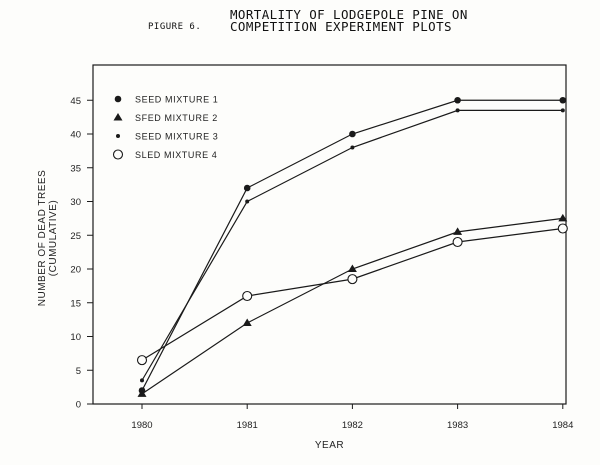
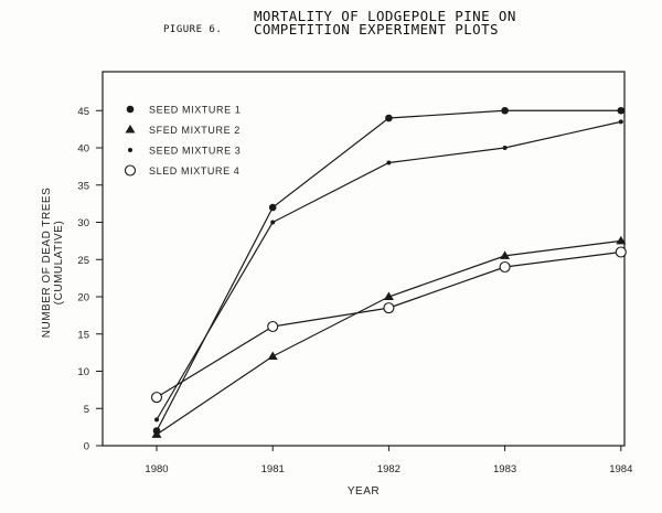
SEED MIXTURE 1/1982: 40 -> 44
SEED MIXTURE 3/1983: 44 -> 40
